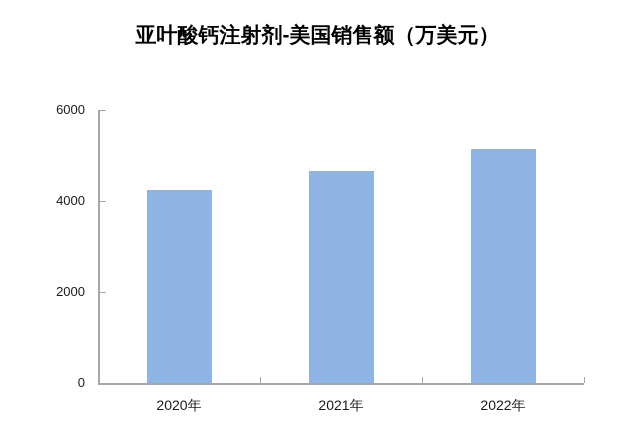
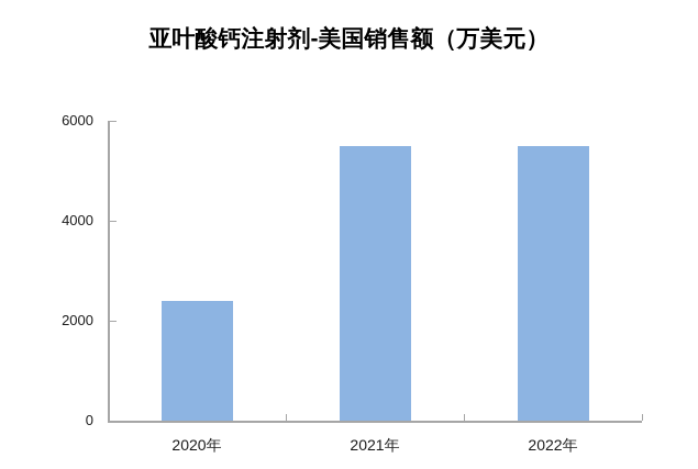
2020年: 4200 -> 2400
2021年: 4600 -> 5500
2022年: 5200 -> 5500
